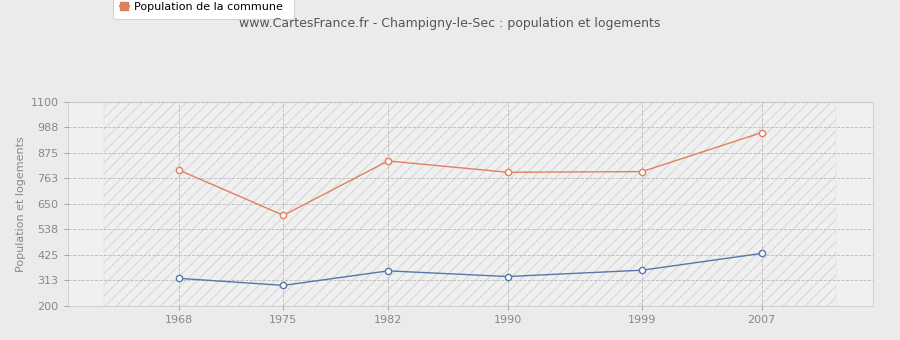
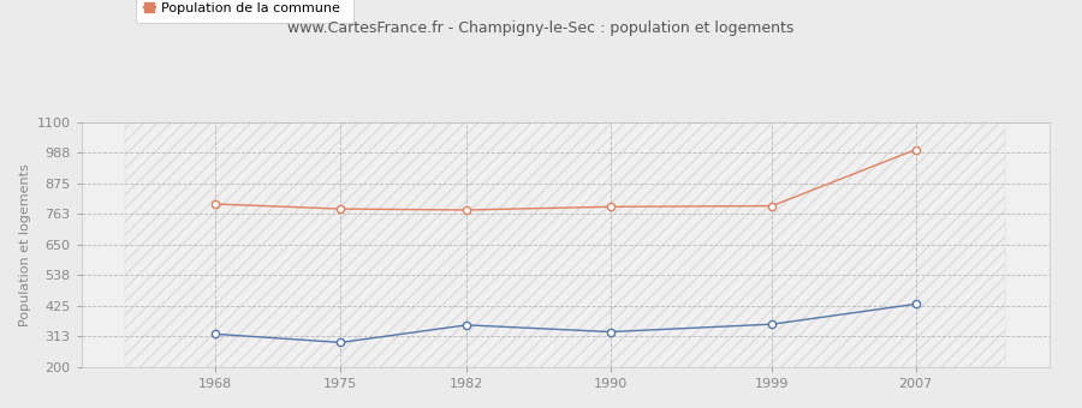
Population de la commune/1975: 600 -> 782
Population de la commune/1982: 840 -> 778
Population de la commune/2007: 965 -> 1000
